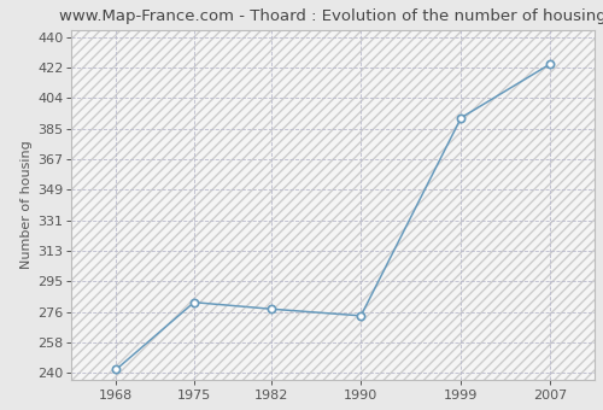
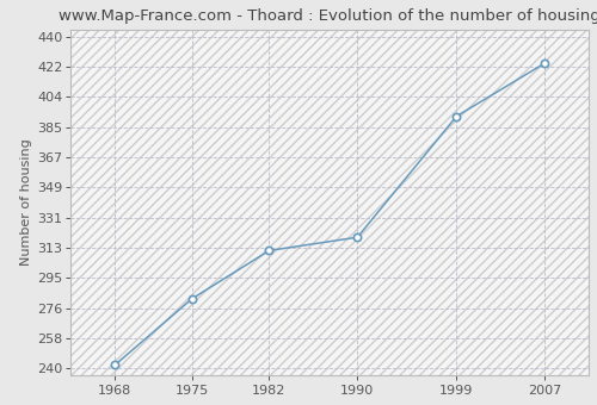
1982: 278 -> 311
1990: 274 -> 319
